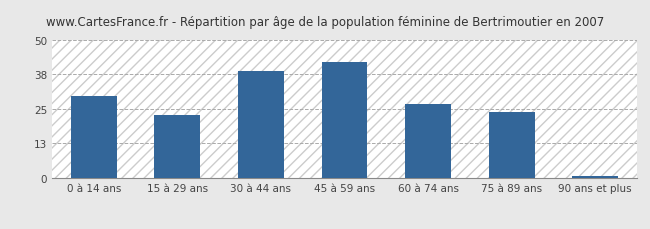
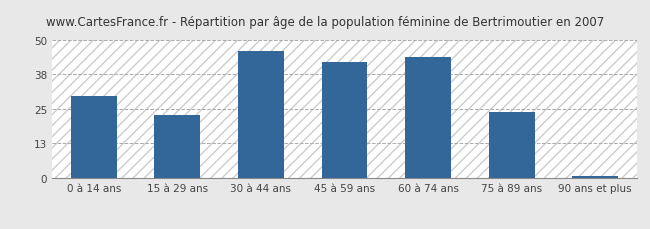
30 à 44 ans: 39 -> 46
60 à 74 ans: 27 -> 44
